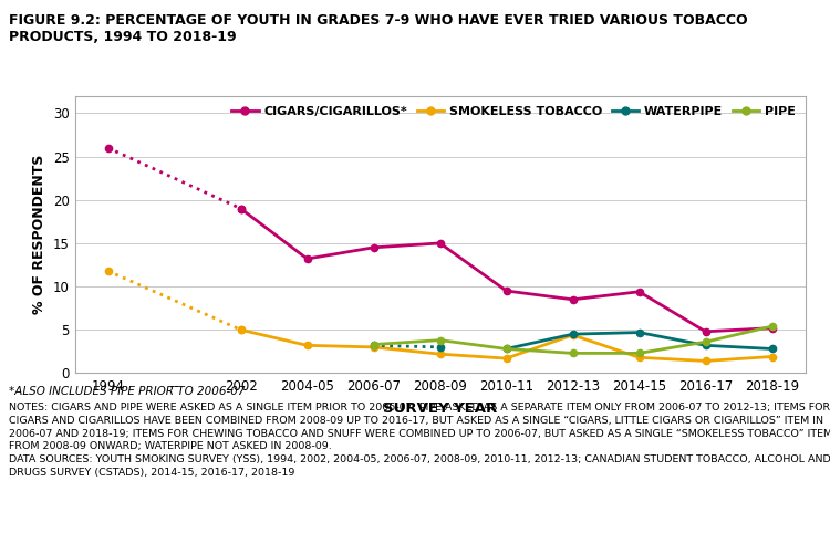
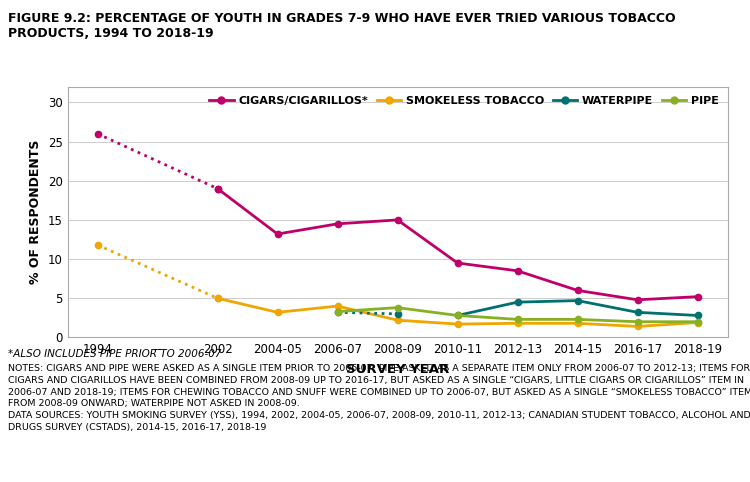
SMOKELESS TOBACCO/2006-07: 3.0 -> 4.0
SMOKELESS TOBACCO/2012-13: 4.4 -> 1.8
CIGARS/CIGARILLOS*/2014-15: 9.4 -> 6.0
PIPE/2016-17: 3.6 -> 2.0
PIPE/2018-19: 5.4 -> 2.0
